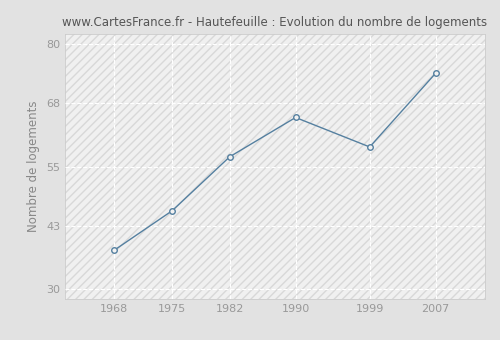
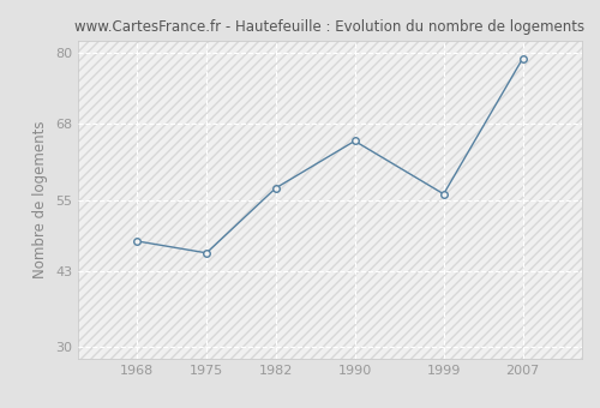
1968: 38 -> 48
1999: 59 -> 56
2007: 74 -> 79
